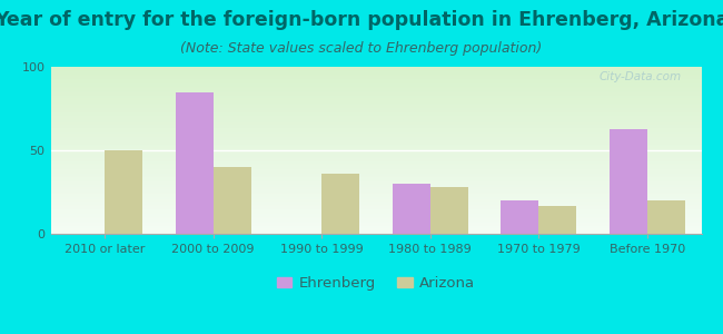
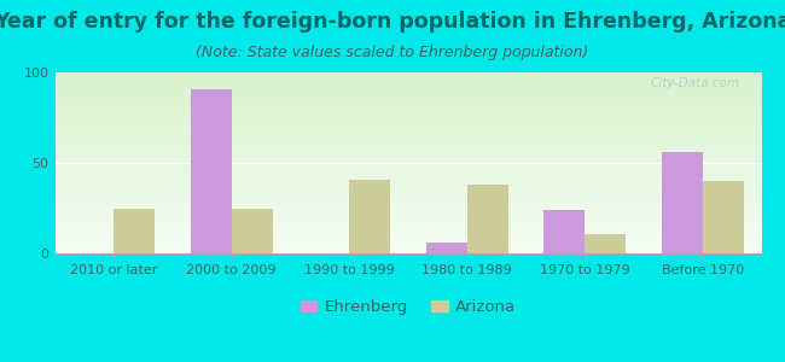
Arizona/2010 or later: 50 -> 25
Ehrenberg/2000 to 2009: 85 -> 91
Arizona/2000 to 2009: 40 -> 25
Arizona/1990 to 1999: 36 -> 41
Ehrenberg/1980 to 1989: 30 -> 6
Arizona/1980 to 1989: 28 -> 38
Ehrenberg/1970 to 1979: 20 -> 24
Arizona/1970 to 1979: 17 -> 11
Ehrenberg/Before 1970: 63 -> 56
Arizona/Before 1970: 20 -> 40
